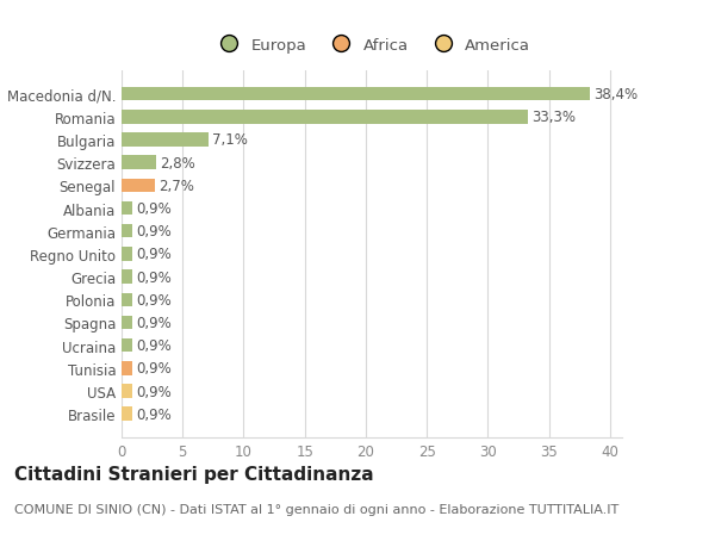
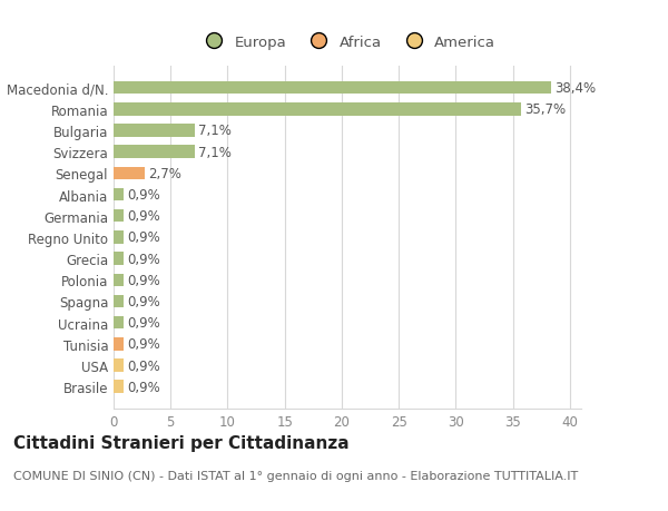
Romania: 33,3% -> 35,7%
Svizzera: 2,8% -> 7,1%
